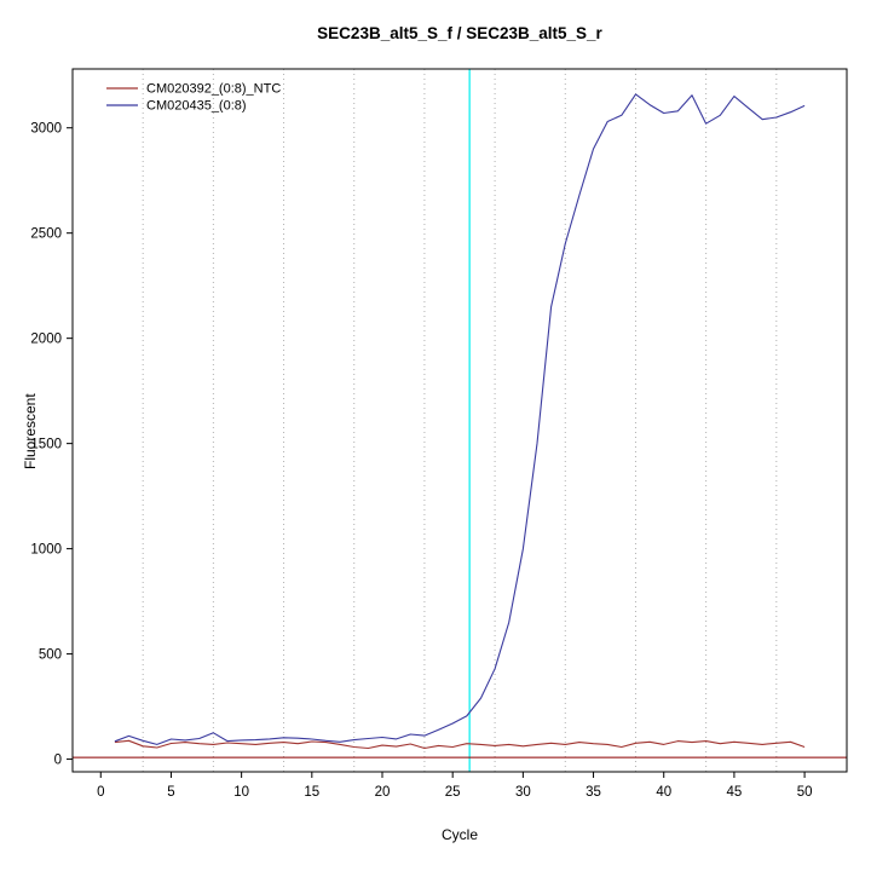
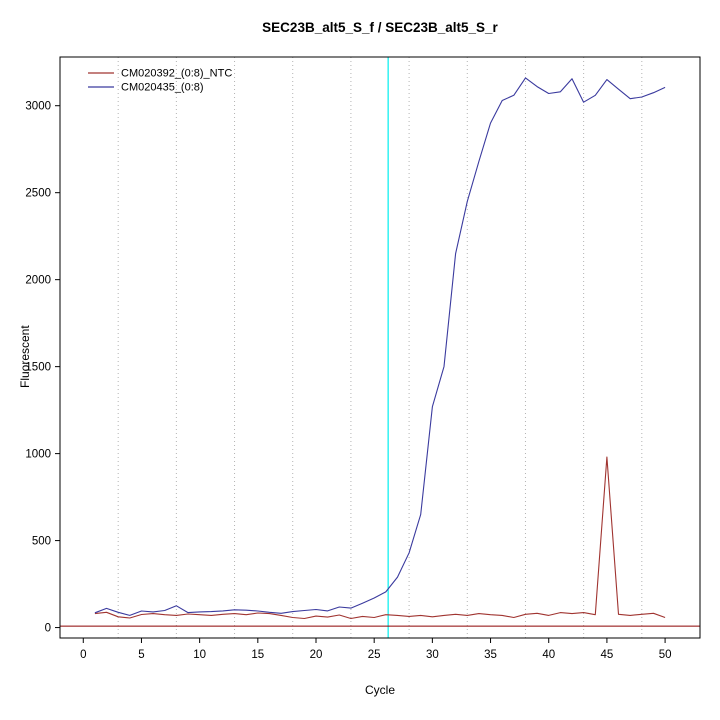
CM020435_(0:8)/30: 1000 -> 1270
CM020392_(0:8)_NTC/45: 80 -> 980
